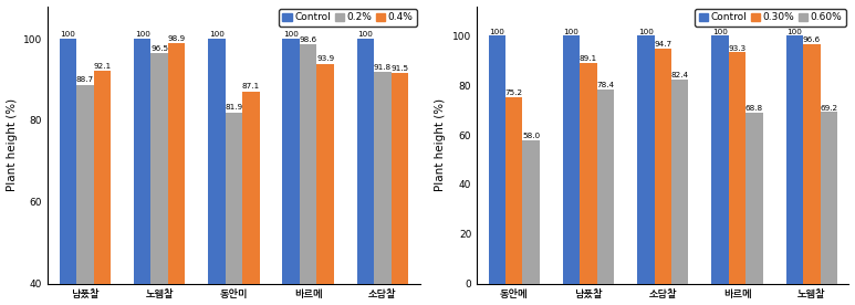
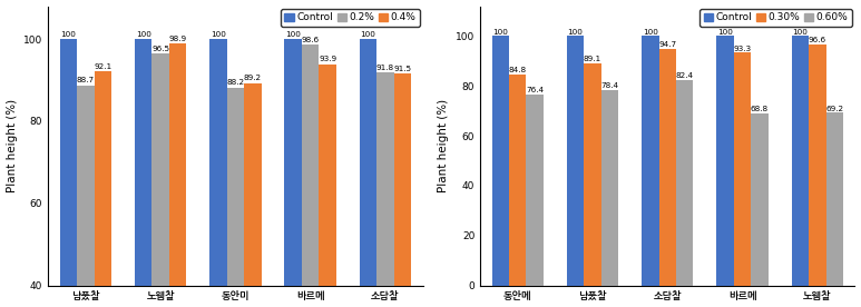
0.2%/동안미: 81.9 -> 88.2
0.4%/동안미: 87.1 -> 89.2
0.30%/동안메: 75.2 -> 84.8
0.60%/동안메: 58.0 -> 76.4
